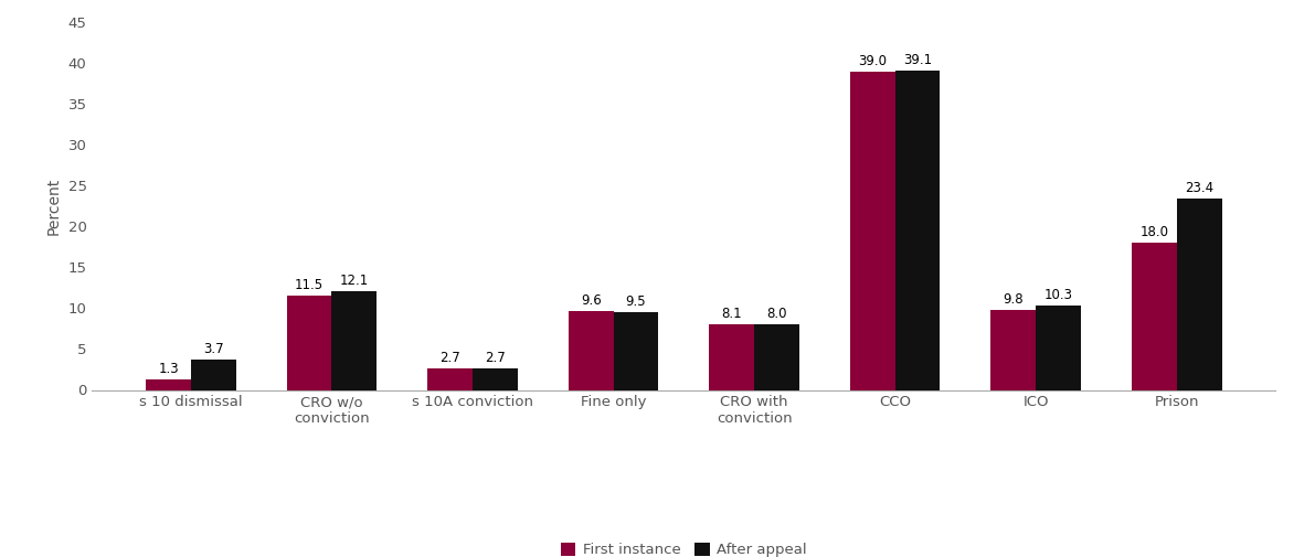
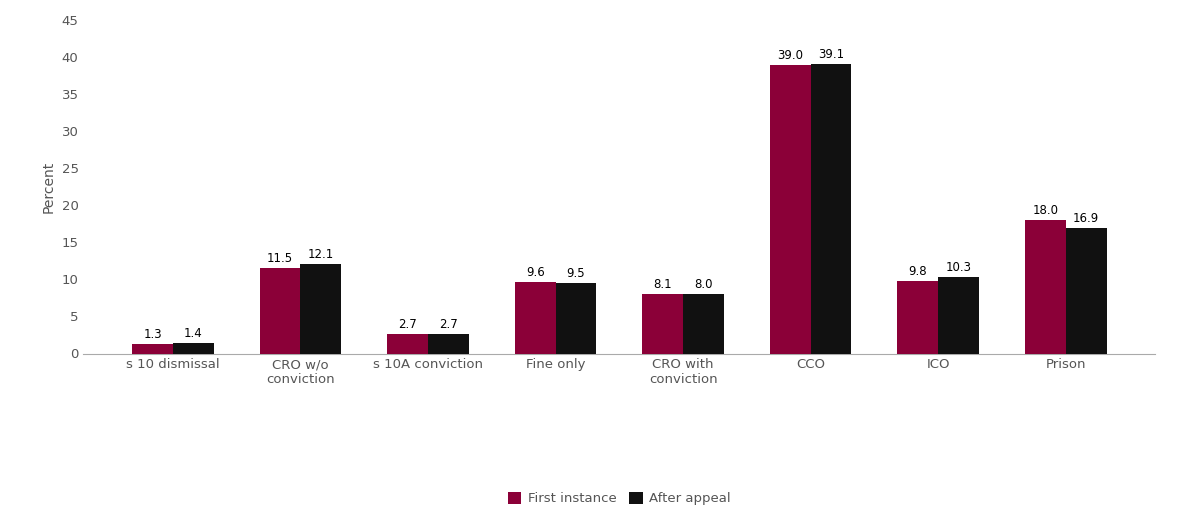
After appeal/s 10 dismissal: 3.7 -> 1.4
After appeal/Prison: 23.4 -> 16.9
